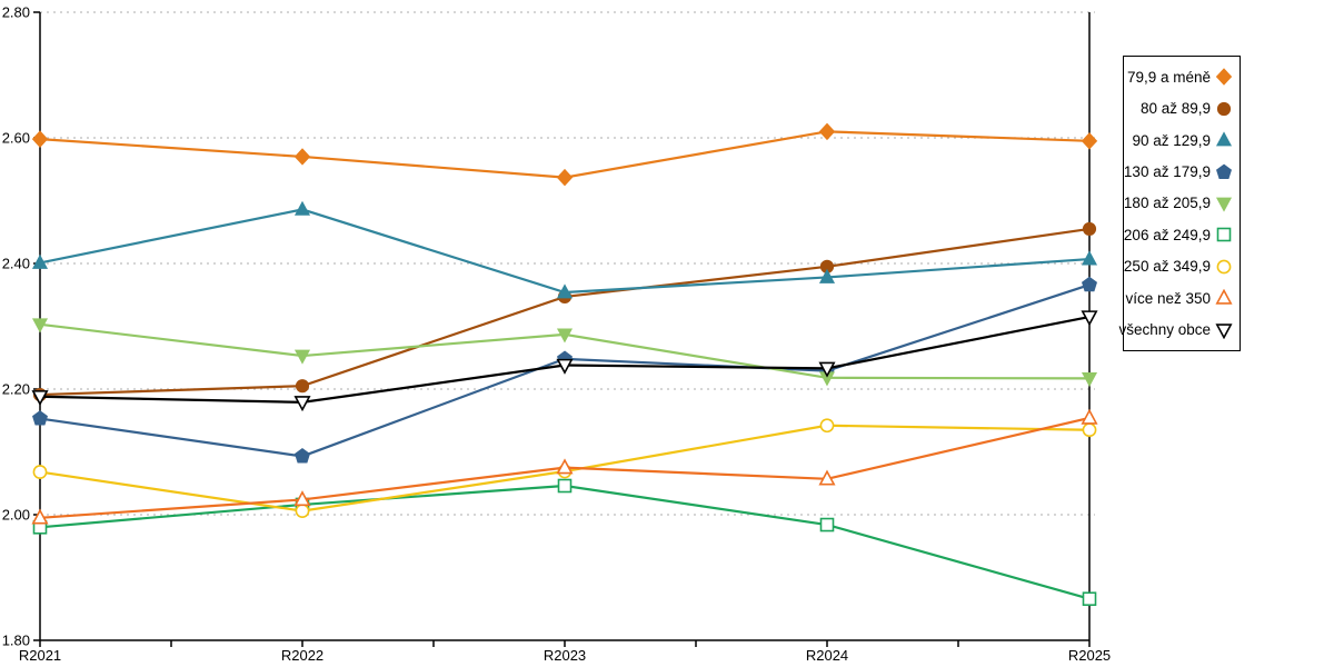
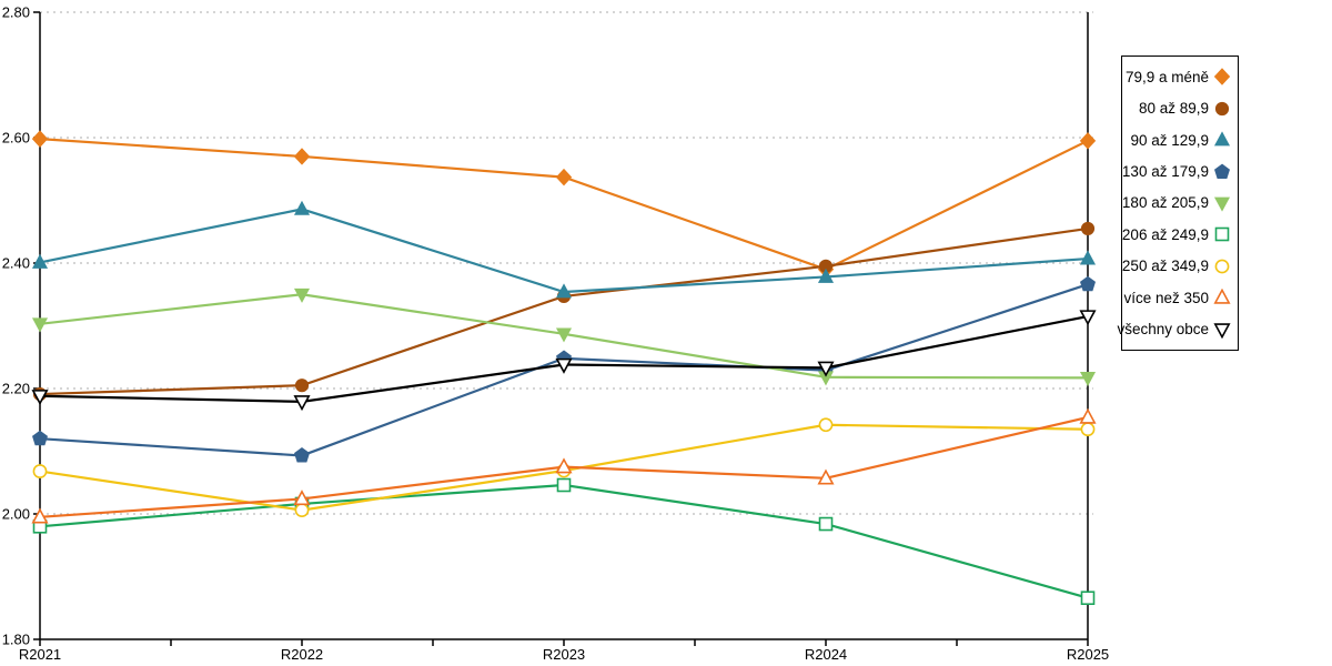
130 až 179,9/R2021: 2.15 -> 2.12
180 až 205,9/R2022: 2.25 -> 2.35
79,9 a méně/R2024: 2.61 -> 2.39
